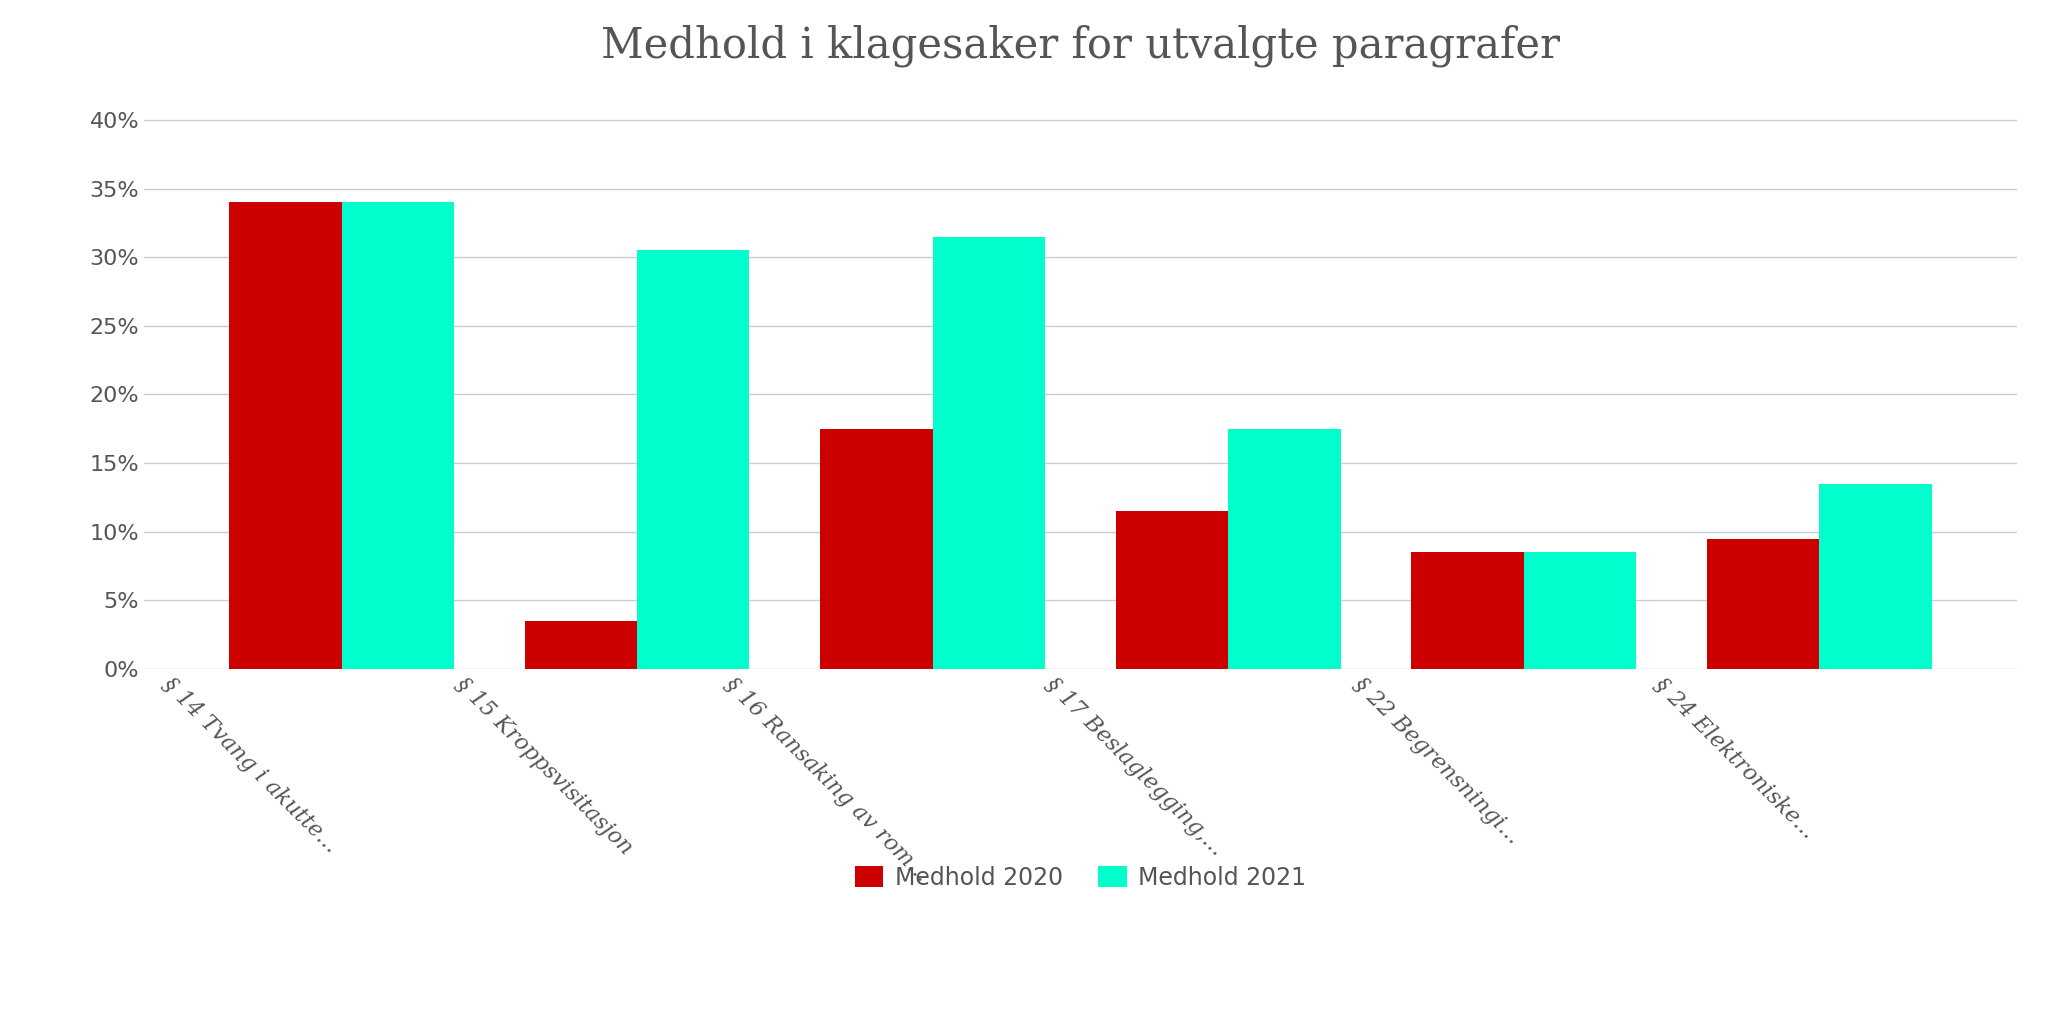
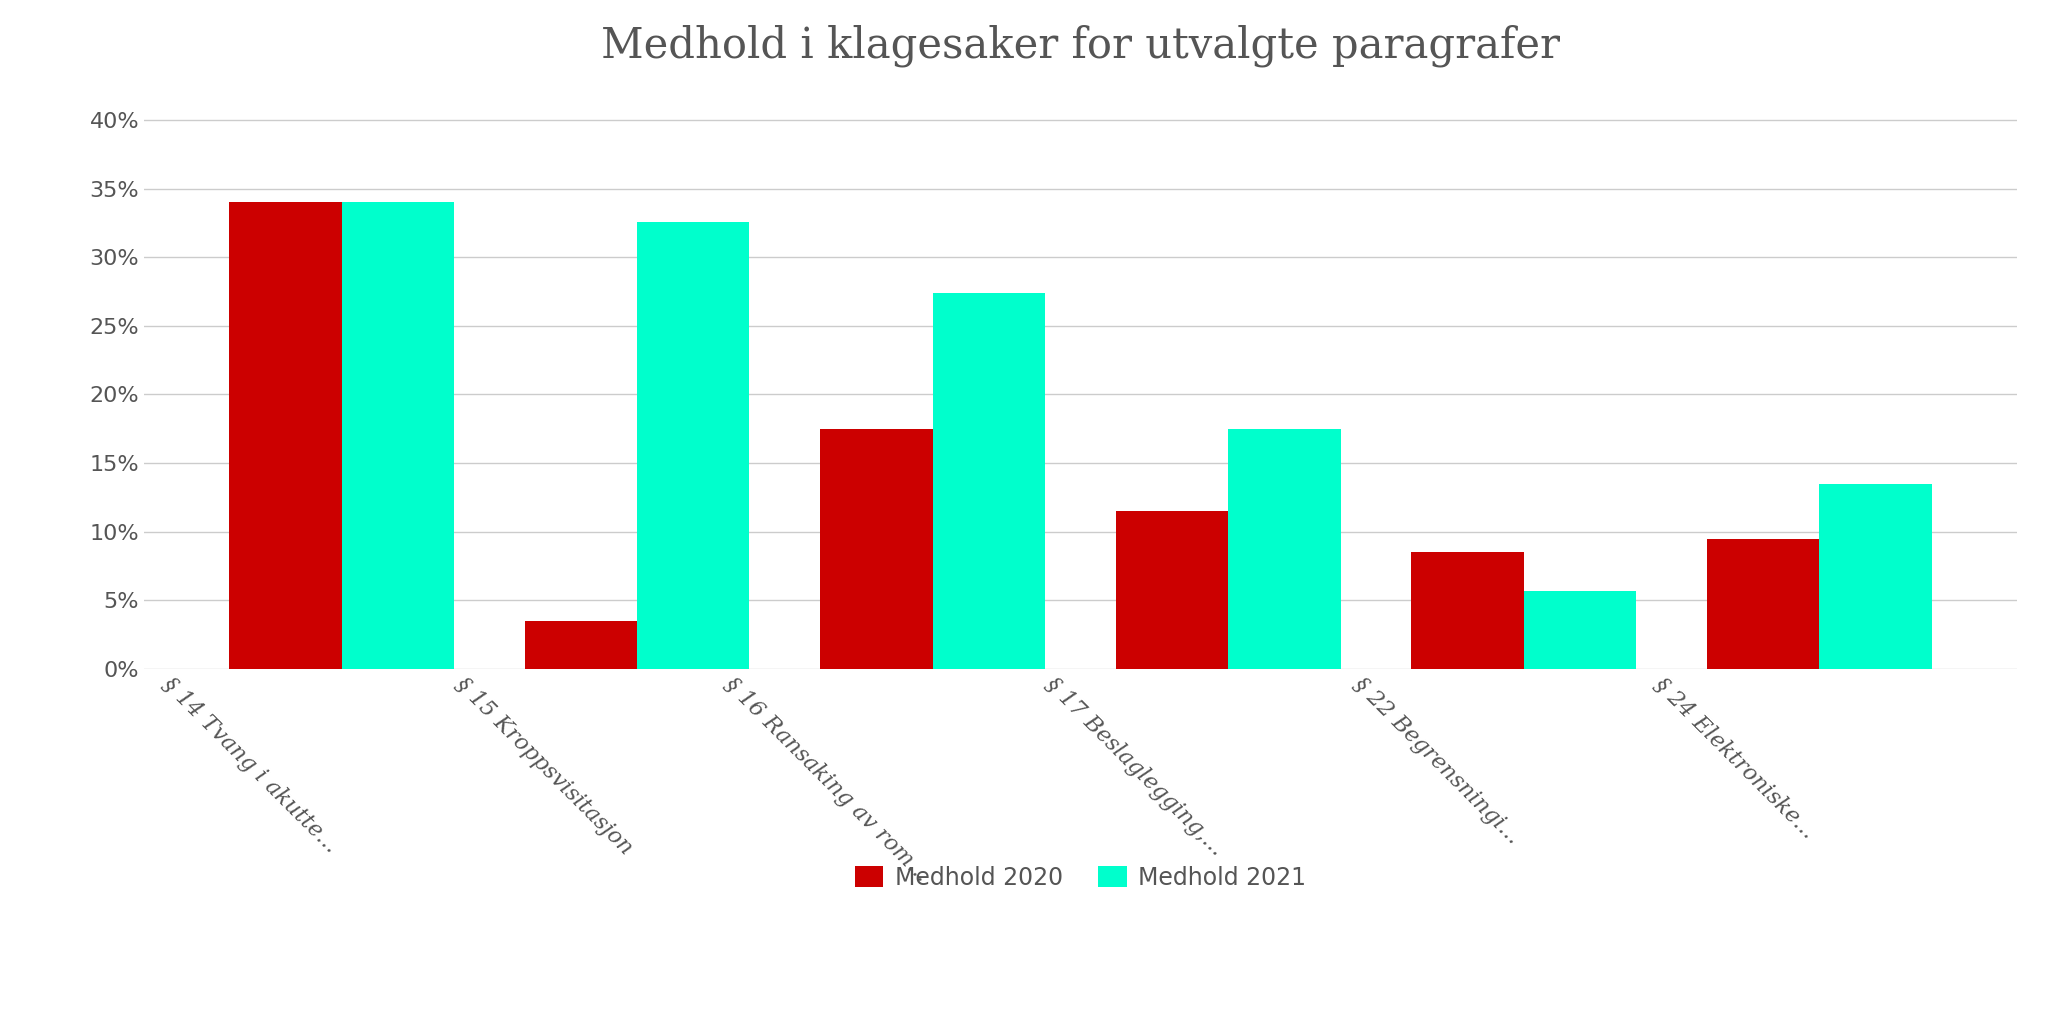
Medhold 2021/§ 15 Kroppsvisitasjon: 30.5% -> 32.6%
Medhold 2021/§ 16 Ransaking av rom...: 31.5% -> 27.4%
Medhold 2021/§ 22 Begrensningi...: 8.5% -> 5.7%
